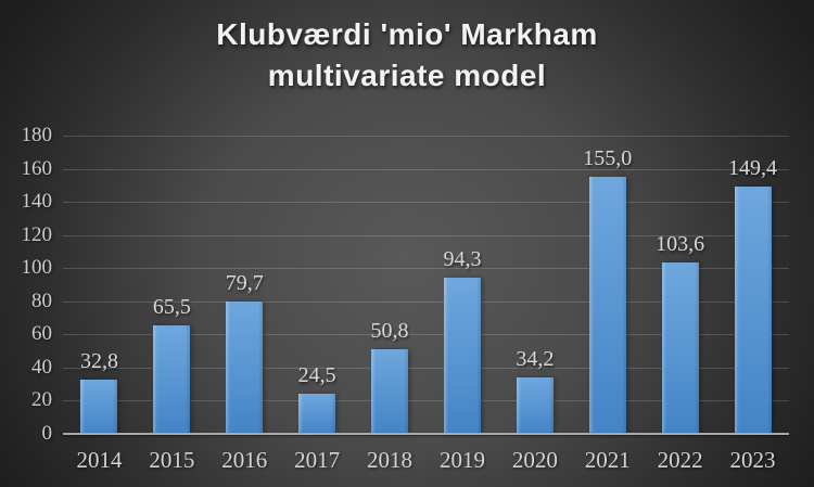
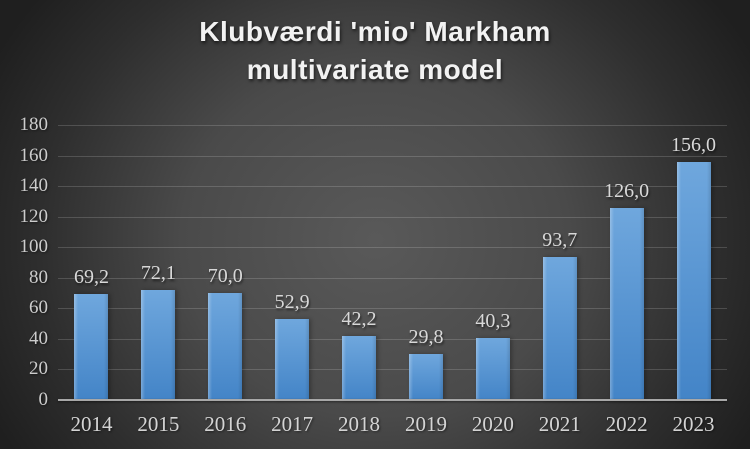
2014: 32,8 -> 69,2
2015: 65,5 -> 72,1
2016: 79,7 -> 70,0
2017: 24,5 -> 52,9
2018: 50,8 -> 42,2
2019: 94,3 -> 29,8
2020: 34,2 -> 40,3
2021: 155,0 -> 93,7
2022: 103,6 -> 126,0
2023: 149,4 -> 156,0
